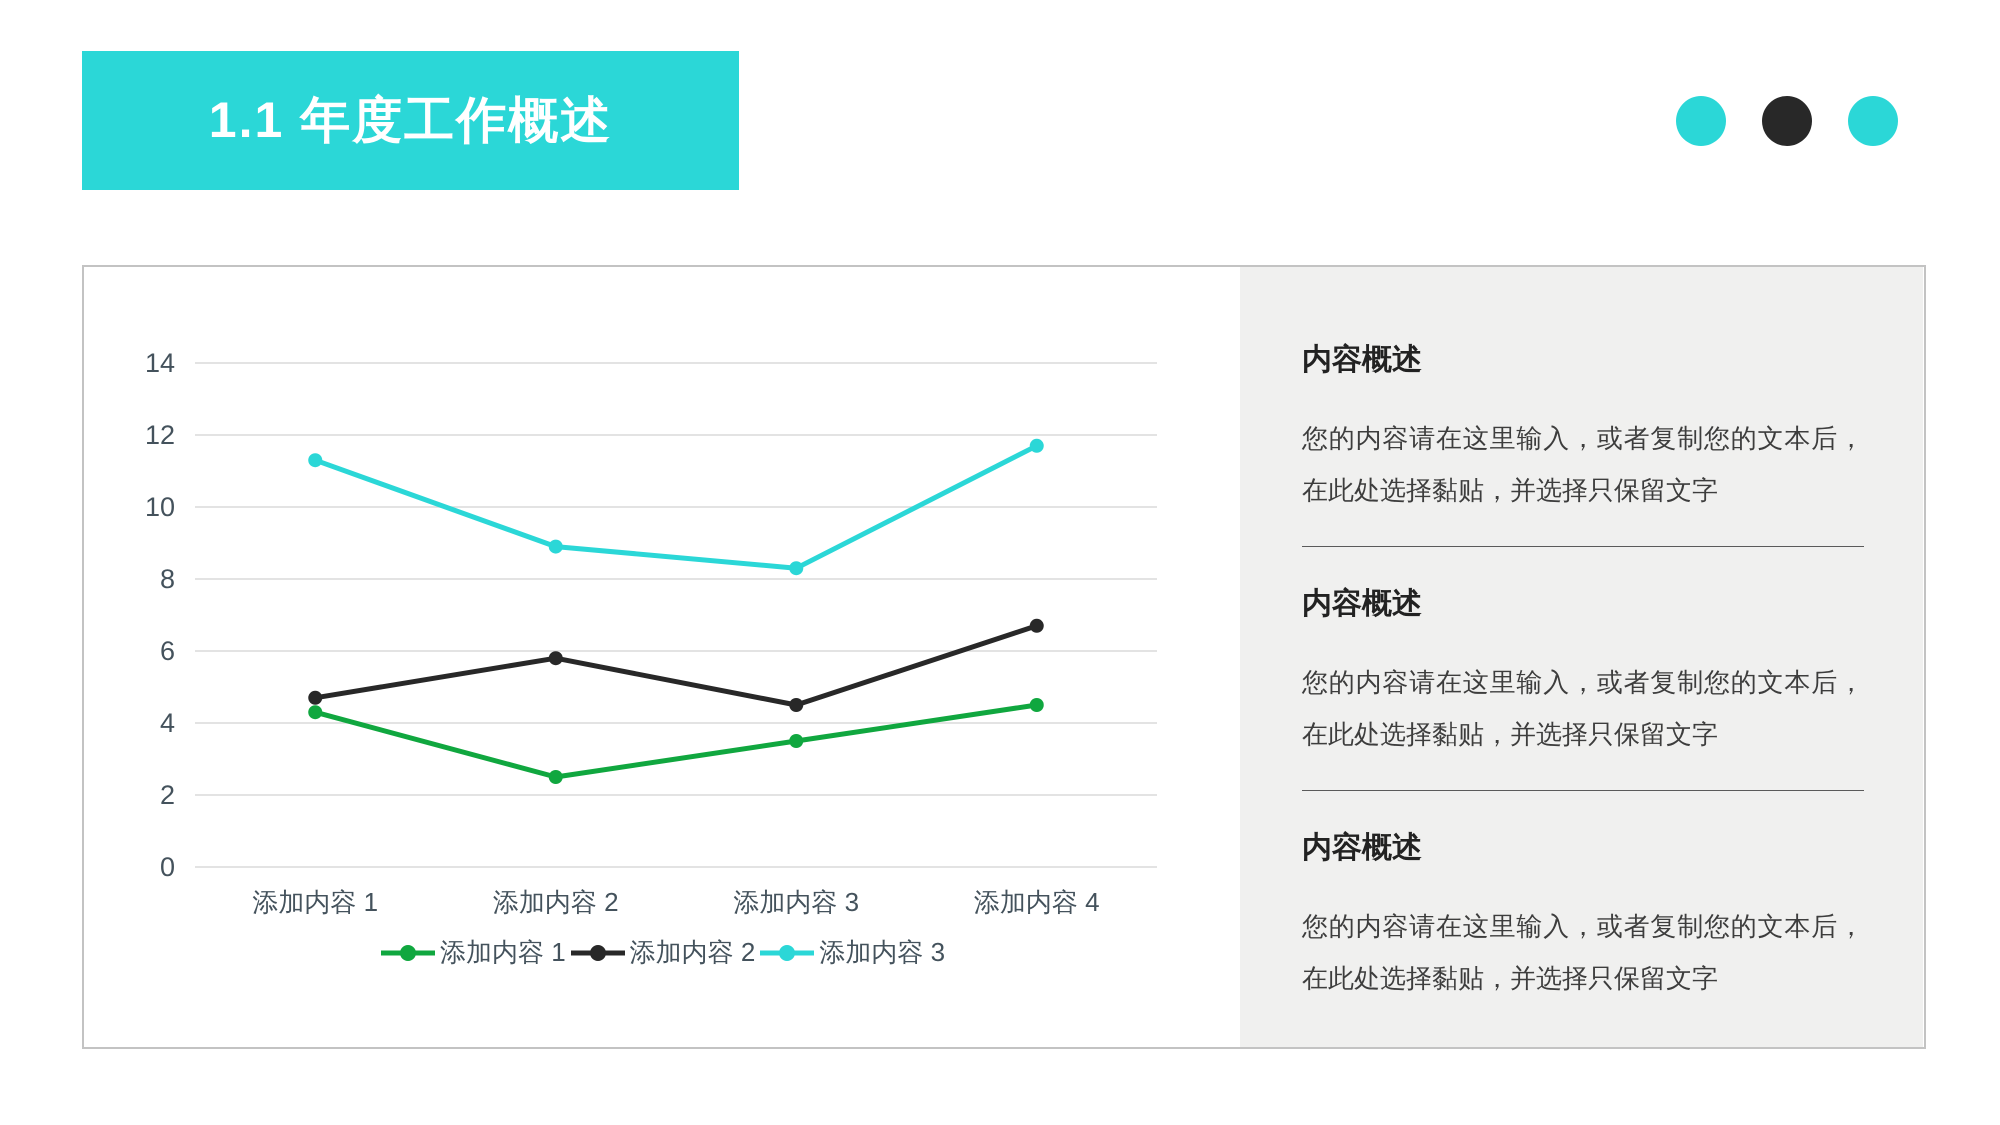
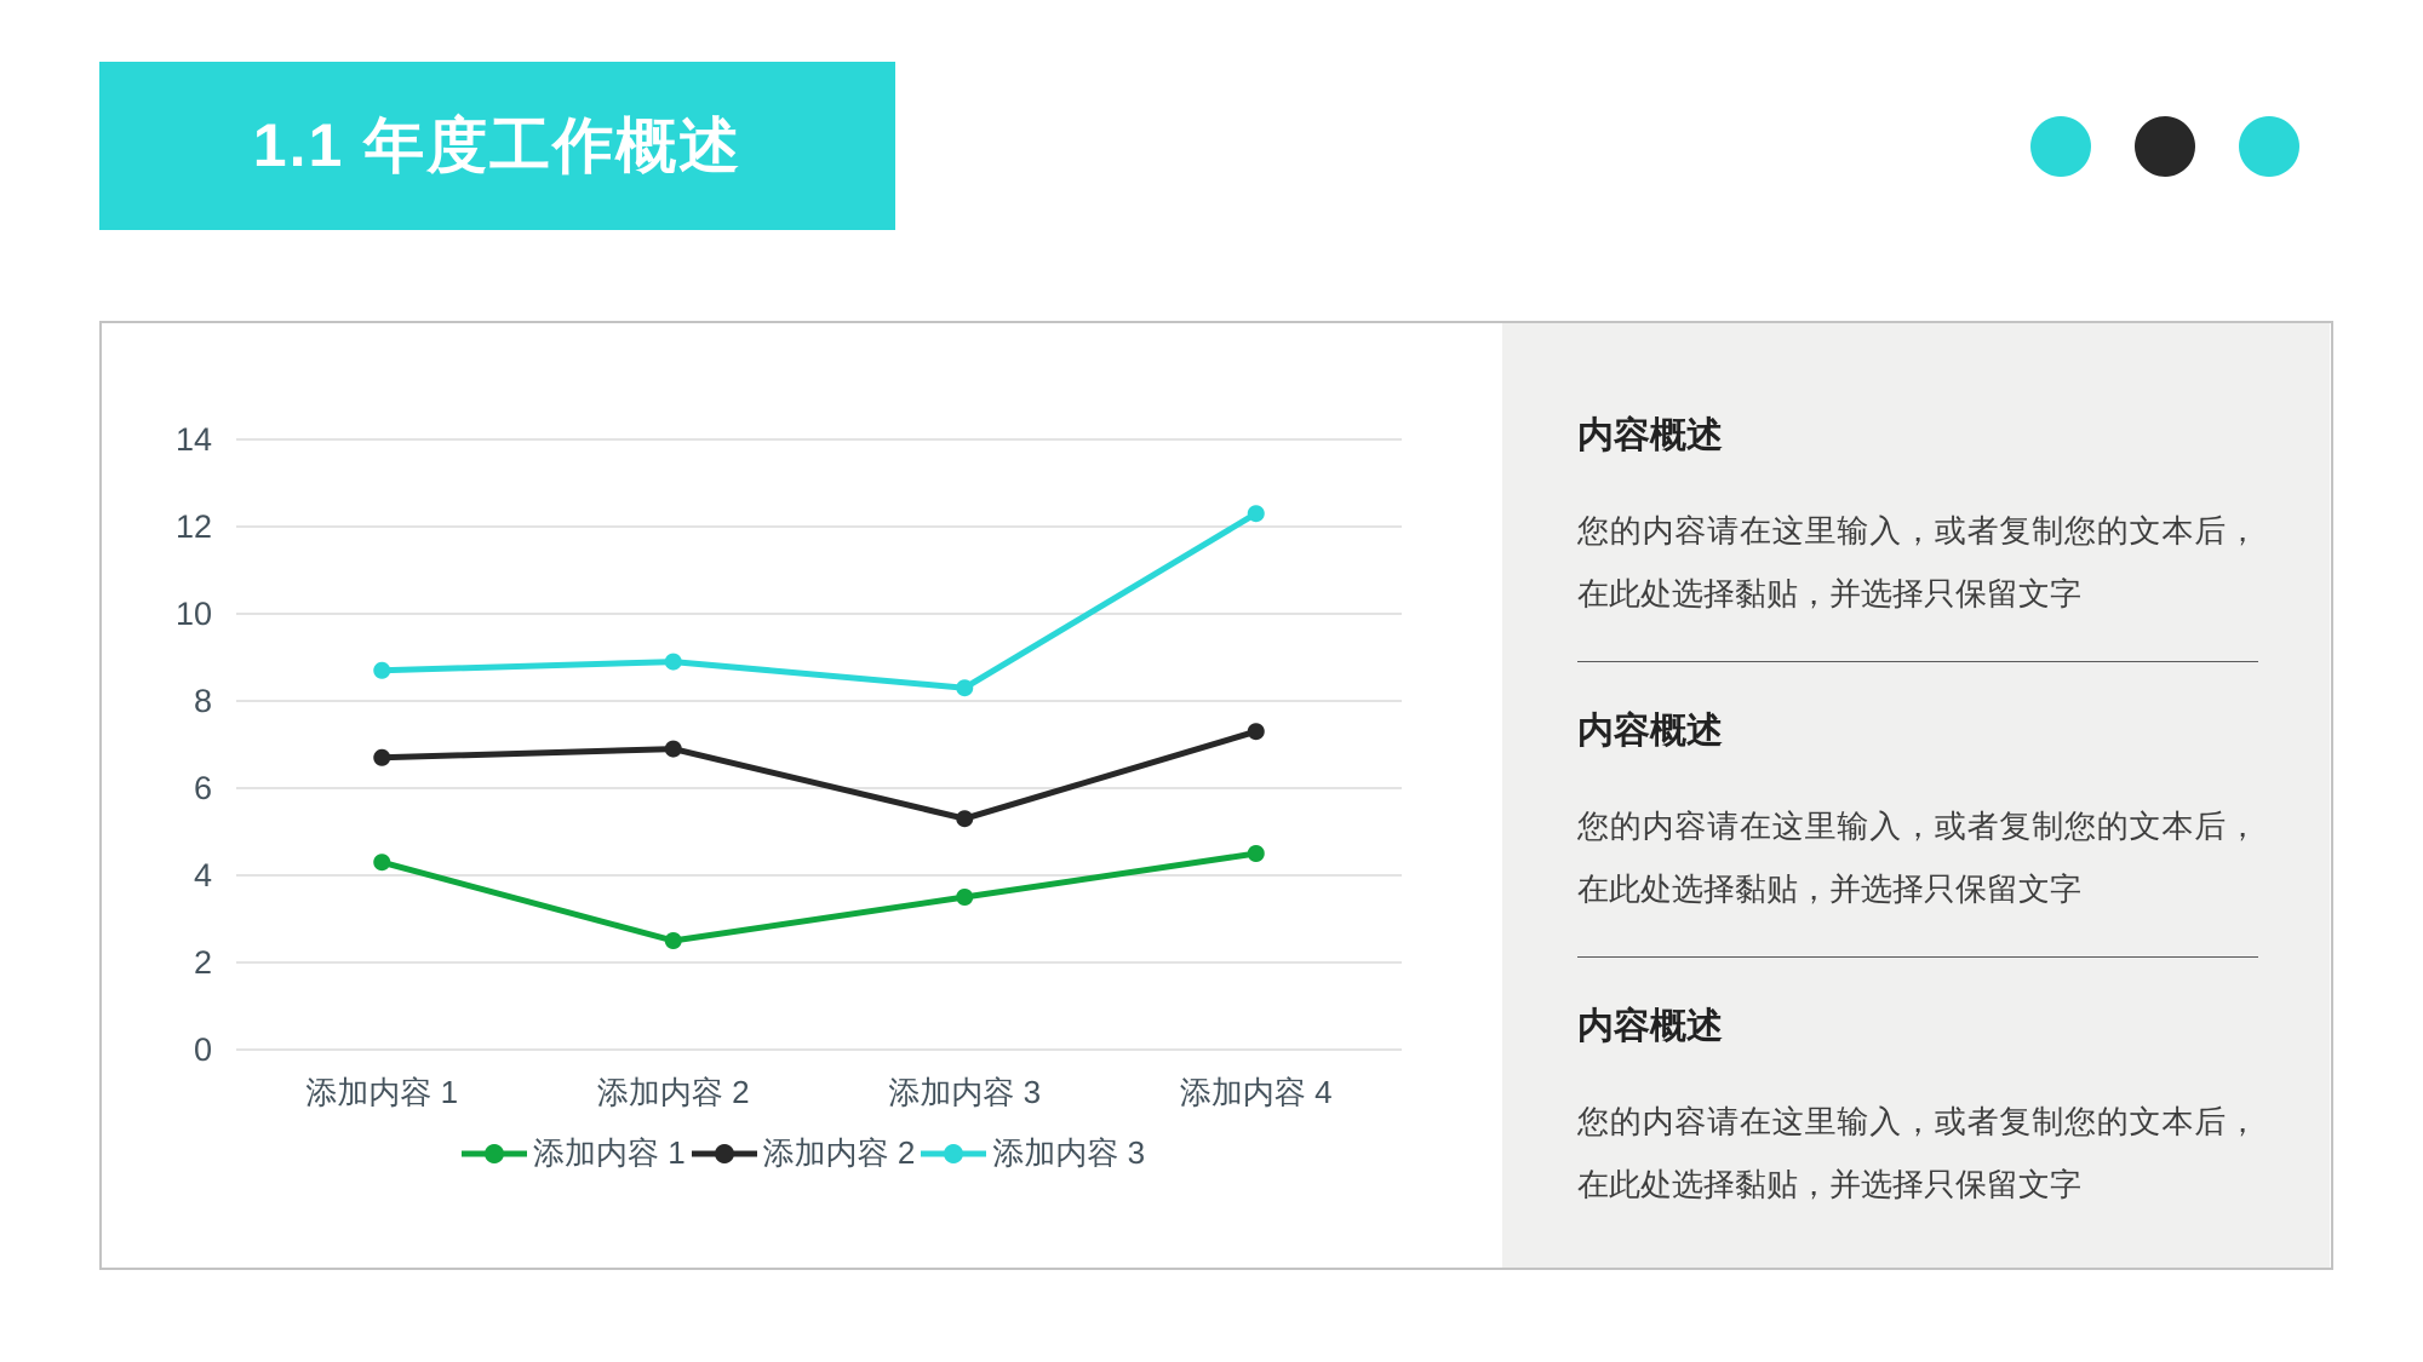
添加内容 2/添加内容 1: 4.7 -> 6.7
添加内容 3/添加内容 1: 11.3 -> 8.7
添加内容 2/添加内容 2: 5.8 -> 6.9
添加内容 2/添加内容 3: 4.5 -> 5.3
添加内容 2/添加内容 4: 6.7 -> 7.3
添加内容 3/添加内容 4: 11.7 -> 12.3
